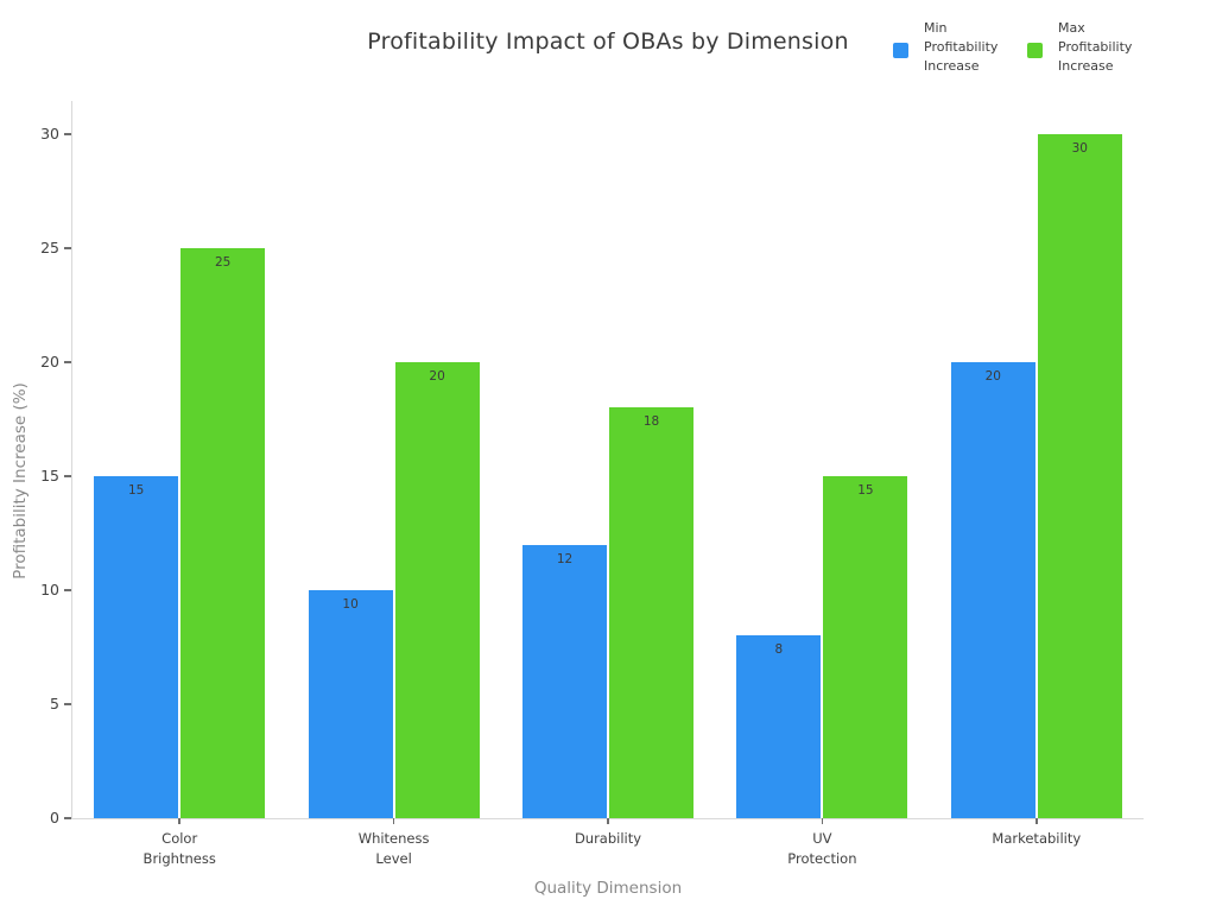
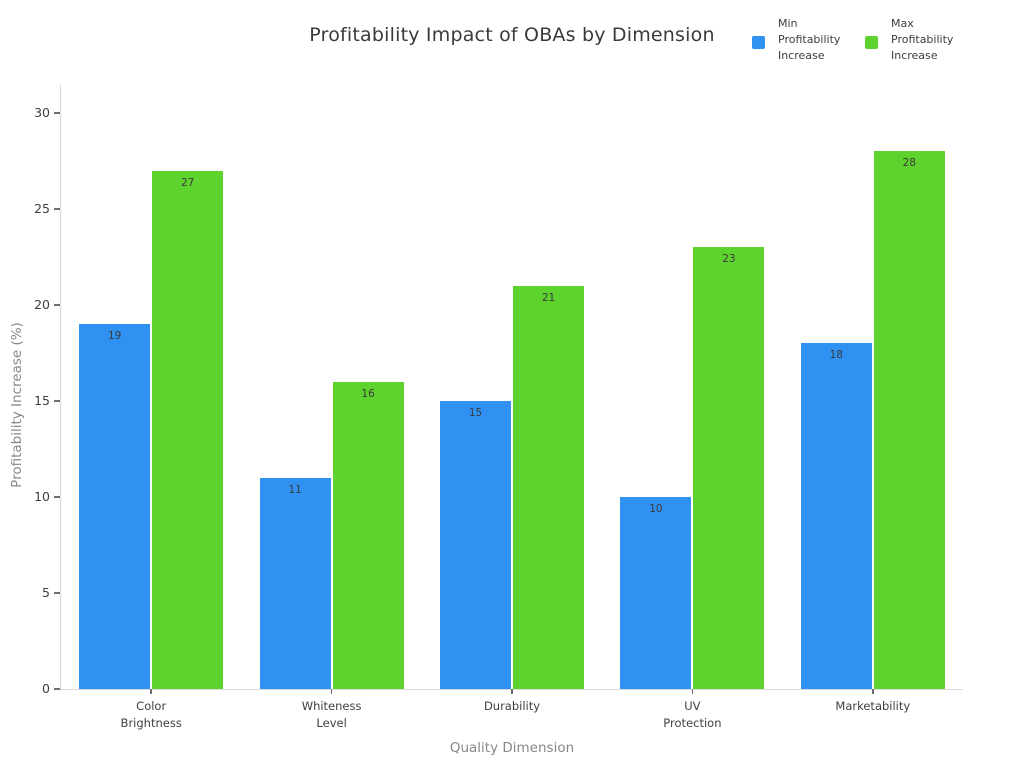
Min Profitability Increase/Color Brightness: 15 -> 19
Max Profitability Increase/Color Brightness: 25 -> 27
Min Profitability Increase/Whiteness Level: 10 -> 11
Max Profitability Increase/Whiteness Level: 20 -> 16
Min Profitability Increase/Durability: 12 -> 15
Max Profitability Increase/Durability: 18 -> 21
Min Profitability Increase/UV Protection: 8 -> 10
Max Profitability Increase/UV Protection: 15 -> 23
Min Profitability Increase/Marketability: 20 -> 18
Max Profitability Increase/Marketability: 30 -> 28
